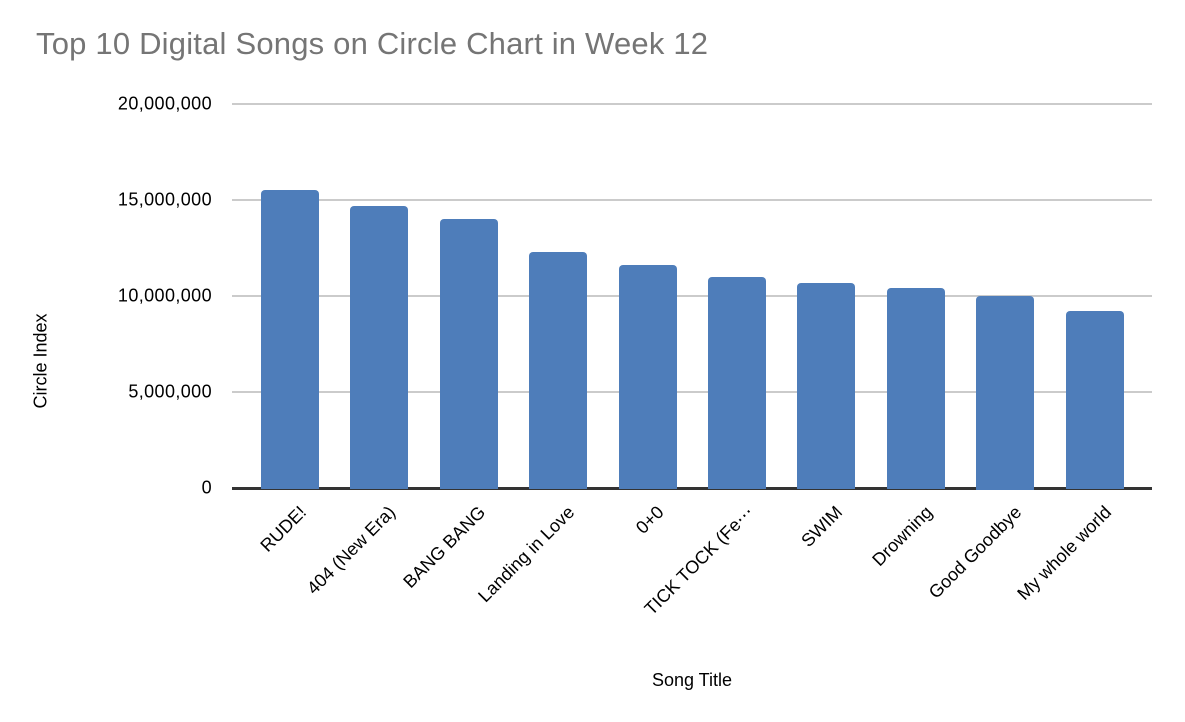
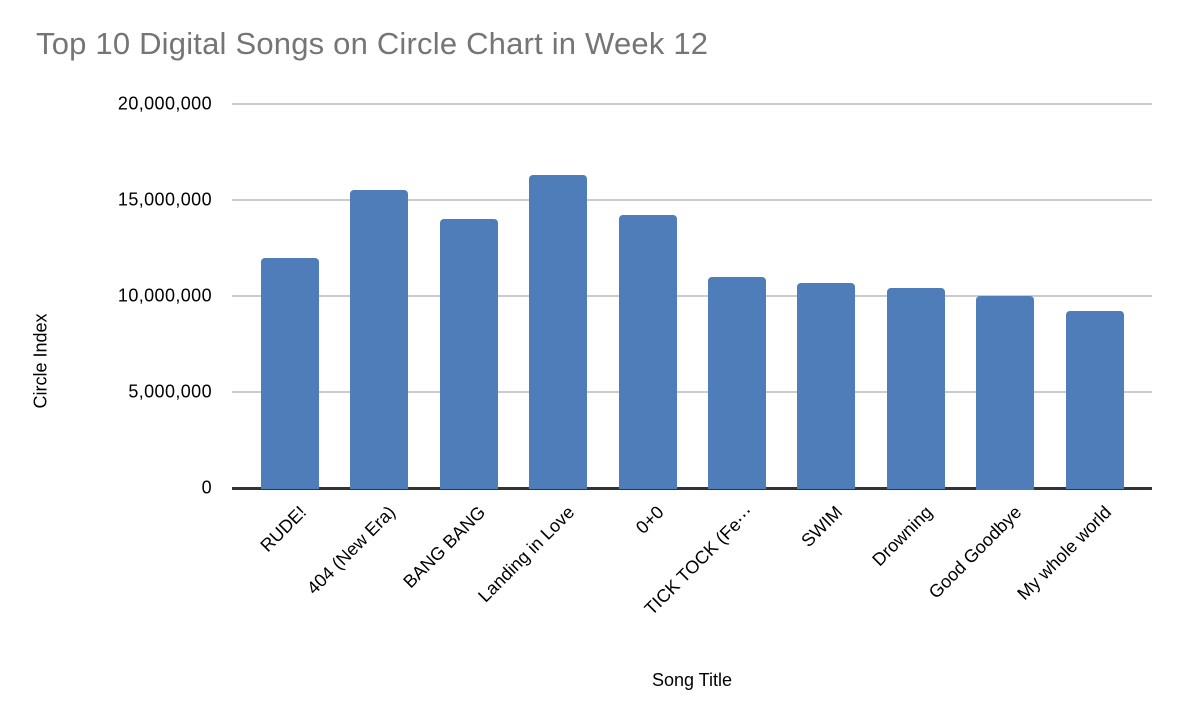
RUDE!: 15500000 -> 12000000
404 (New Era): 14700000 -> 15500000
Landing in Love: 12300000 -> 16300000
0+0: 11600000 -> 14200000
